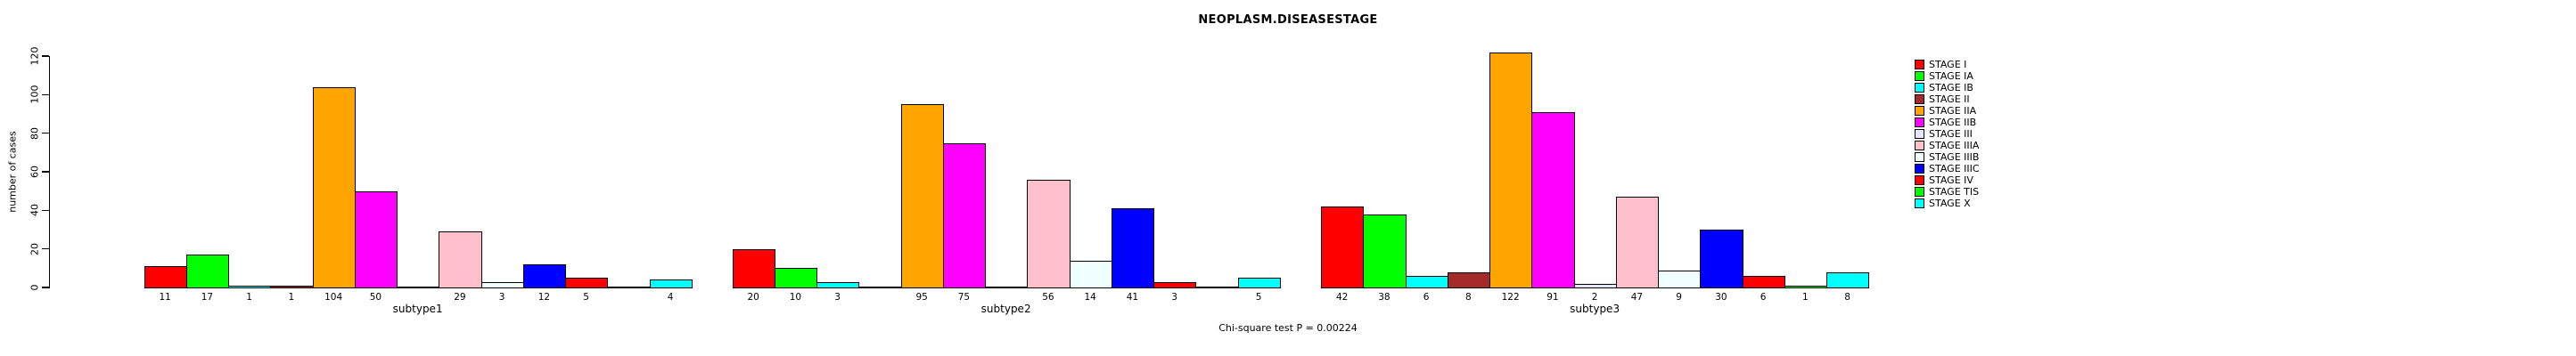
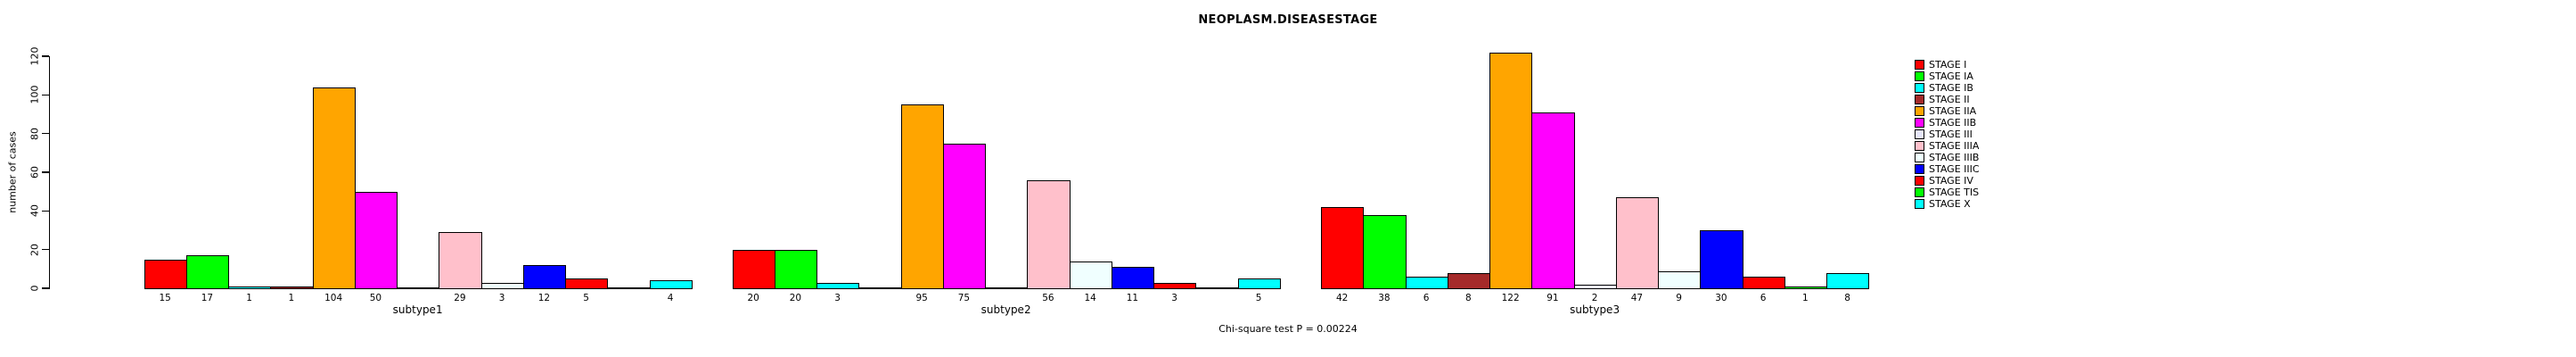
STAGE I/subtype1: 11 -> 15
STAGE IA/subtype2: 10 -> 20
STAGE IIIC/subtype2: 41 -> 11
